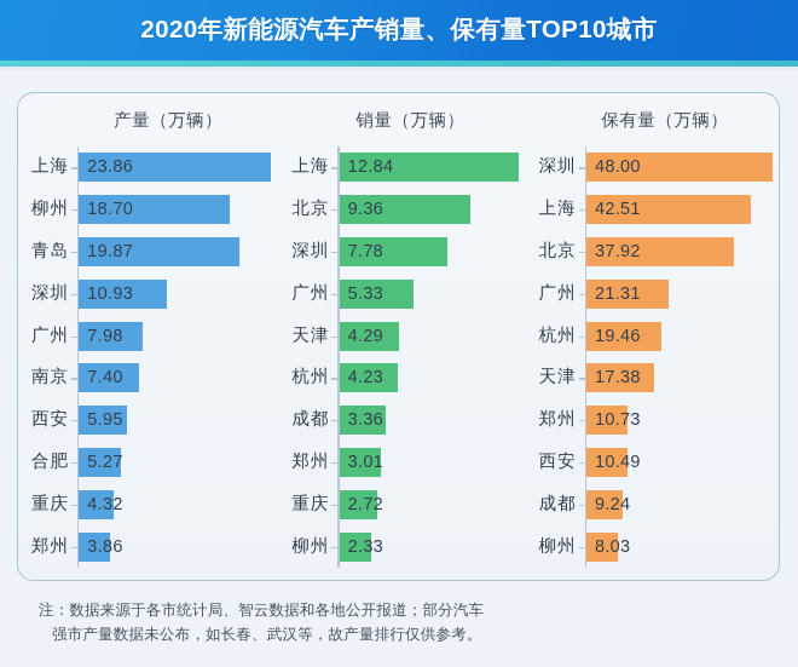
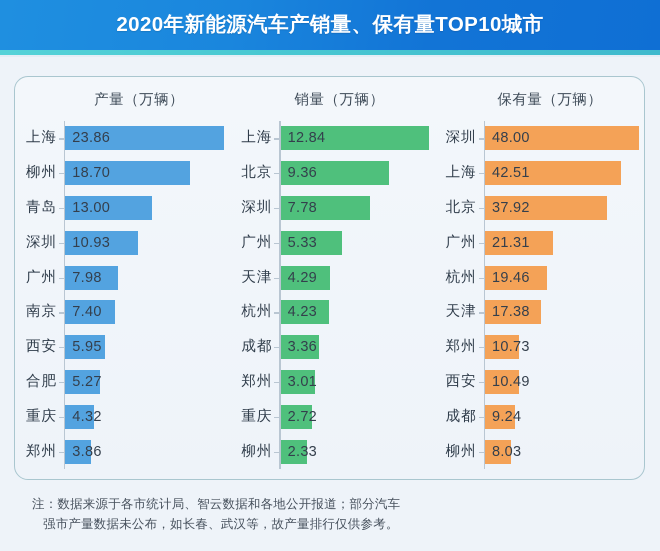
产量（万辆）/青岛: 19.87 -> 13.00
